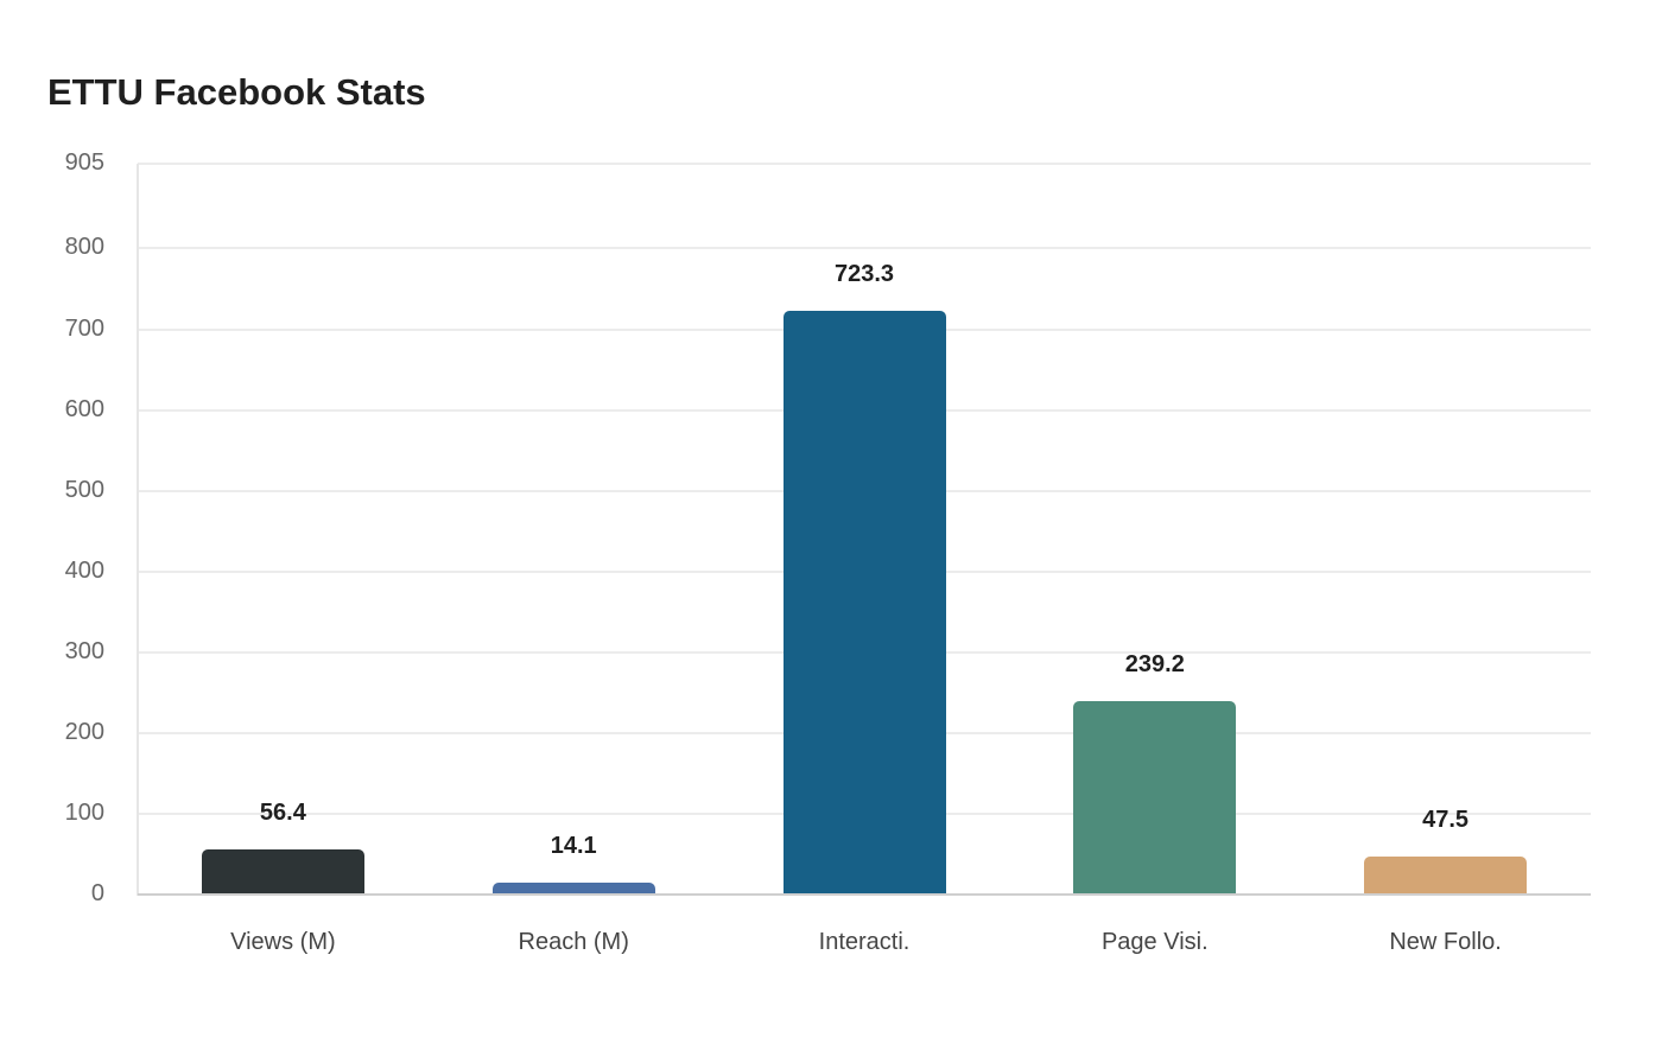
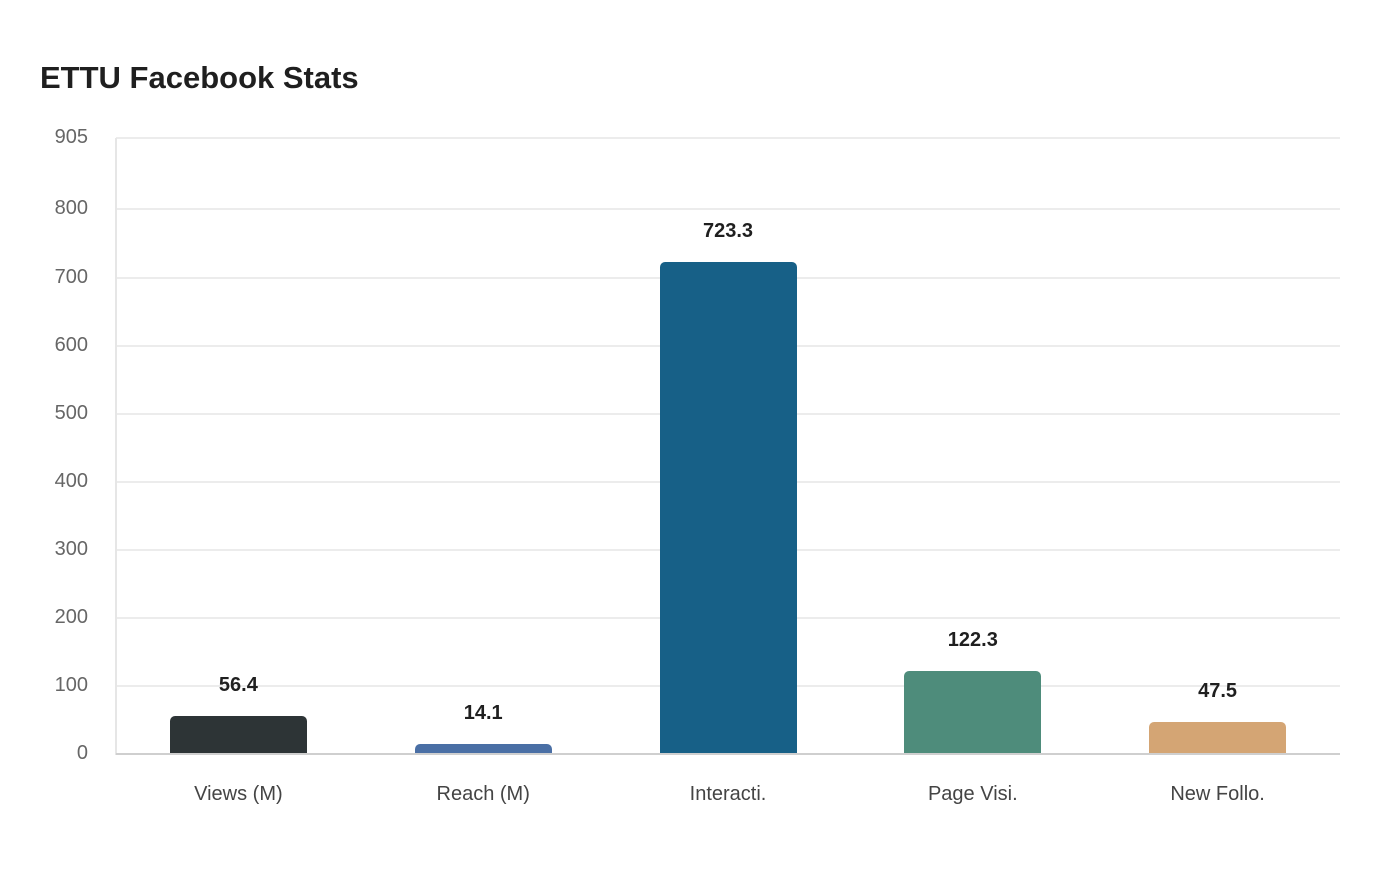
Page Visi.: 239.2 -> 122.3
